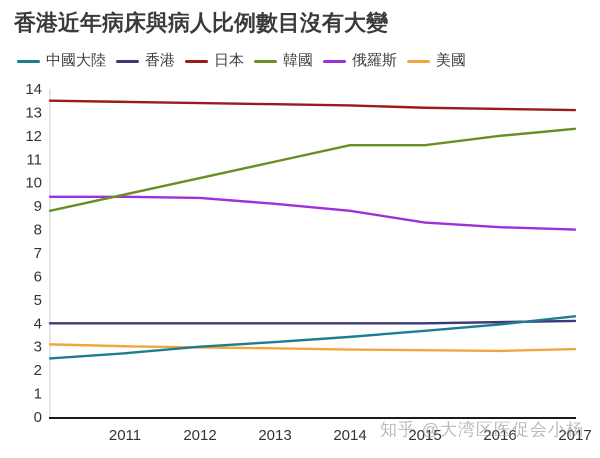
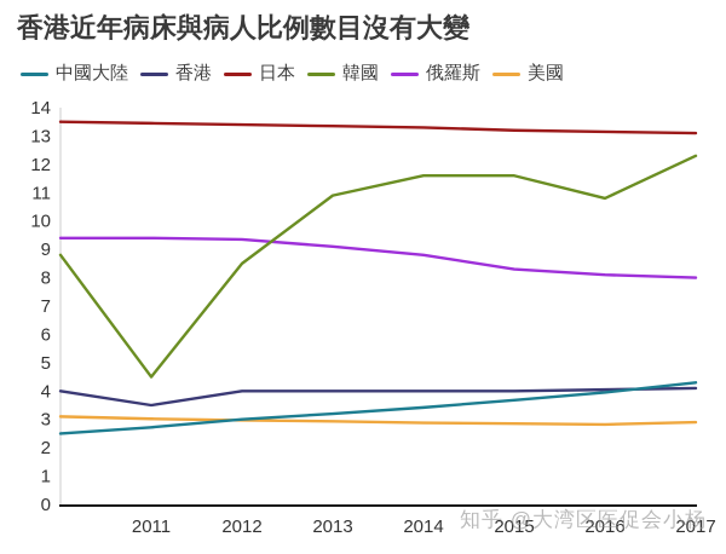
香港/2011: 4.0 -> 3.5
韓國/2011: 9.5 -> 4.5
韓國/2012: 10.2 -> 8.5
韓國/2016: 12.0 -> 10.8
